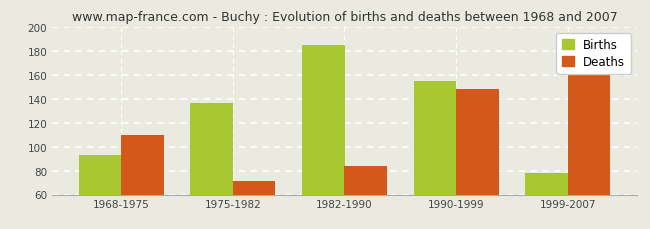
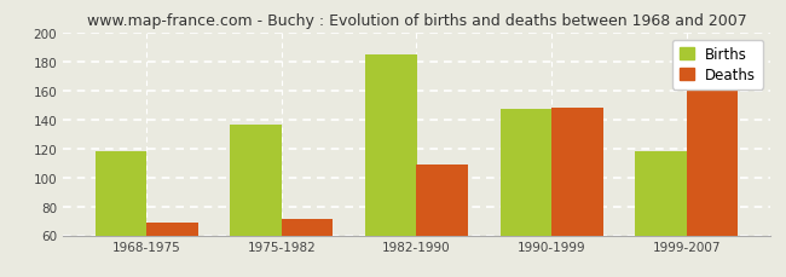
Births/1968-1975: 93 -> 118
Deaths/1968-1975: 110 -> 69
Deaths/1982-1990: 84 -> 109
Births/1990-1999: 155 -> 147
Births/1999-2007: 78 -> 118
